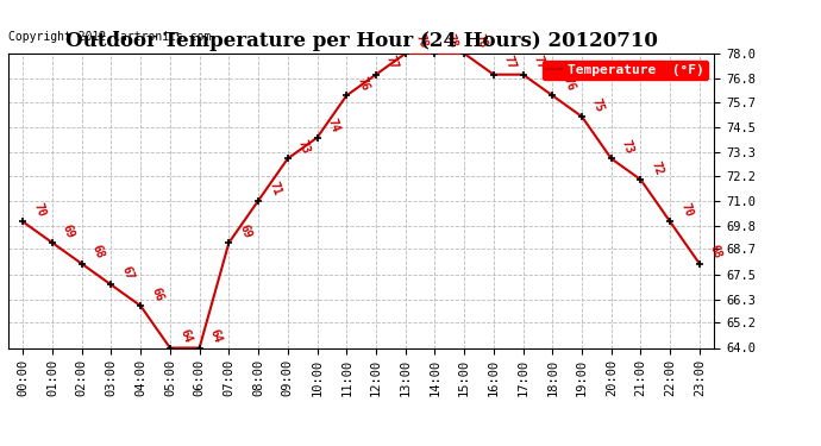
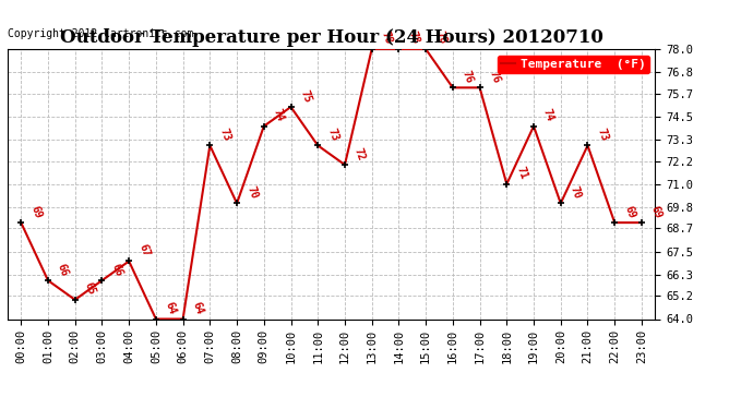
00:00: 70 -> 69
01:00: 69 -> 66
02:00: 68 -> 65
03:00: 67 -> 66
04:00: 66 -> 67
07:00: 69 -> 73
08:00: 71 -> 70
09:00: 73 -> 74
10:00: 74 -> 75
11:00: 76 -> 73
12:00: 77 -> 72
16:00: 77 -> 76
17:00: 77 -> 76
18:00: 76 -> 71
19:00: 75 -> 74
20:00: 73 -> 70
21:00: 72 -> 73
22:00: 70 -> 69
23:00: 68 -> 69
